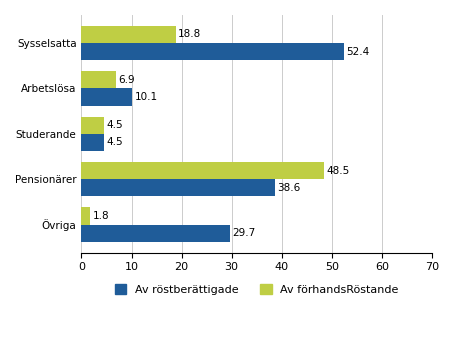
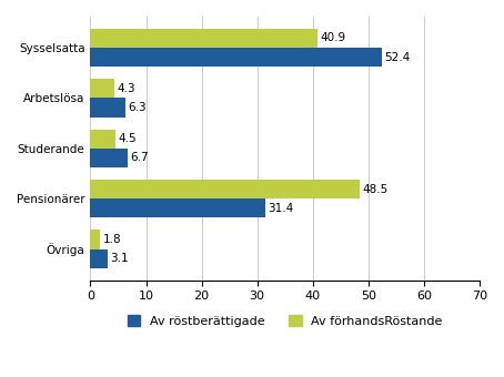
Av förhandsRöstande/Sysselsatta: 18.8 -> 40.9
Av förhandsRöstande/Arbetslösa: 6.9 -> 4.3
Av röstberättigade/Arbetslösa: 10.1 -> 6.3
Av röstberättigade/Studerande: 4.5 -> 6.7
Av röstberättigade/Pensionärer: 38.6 -> 31.4
Av röstberättigade/Övriga: 29.7 -> 3.1
